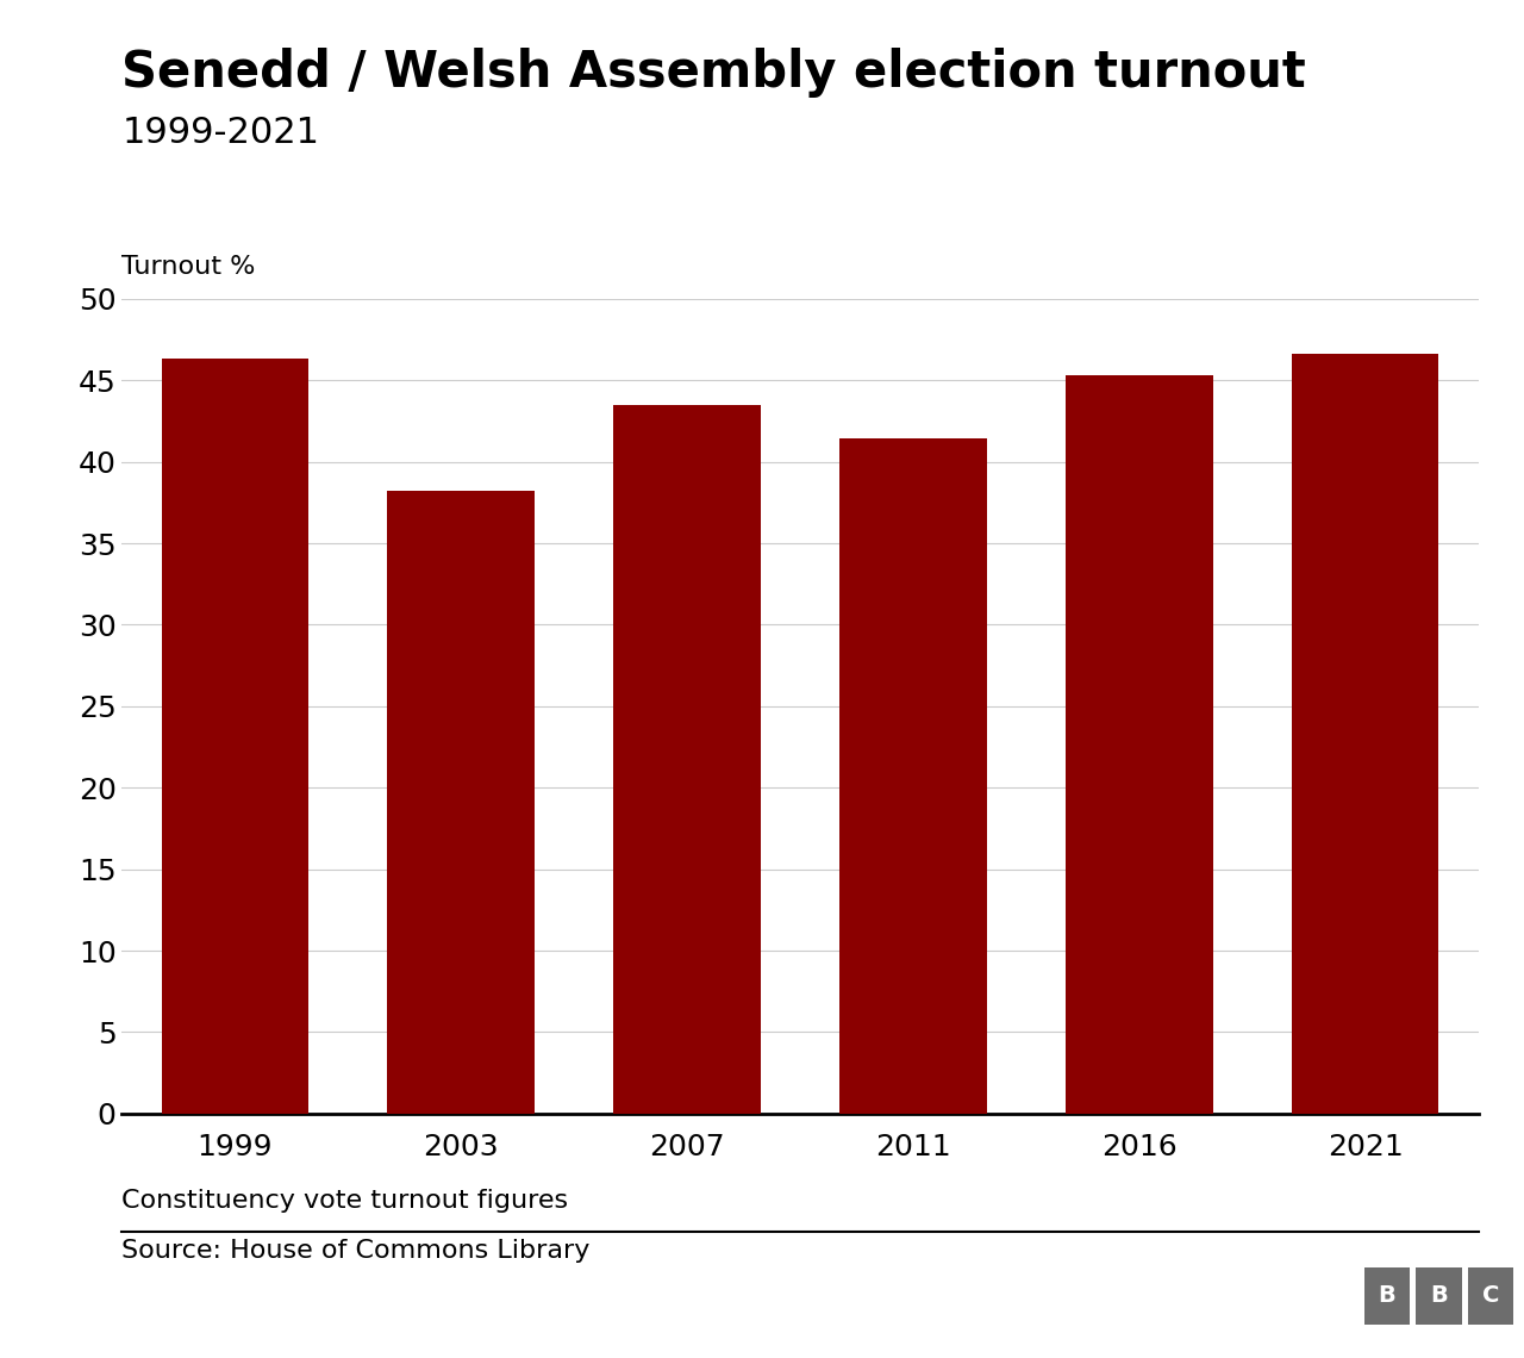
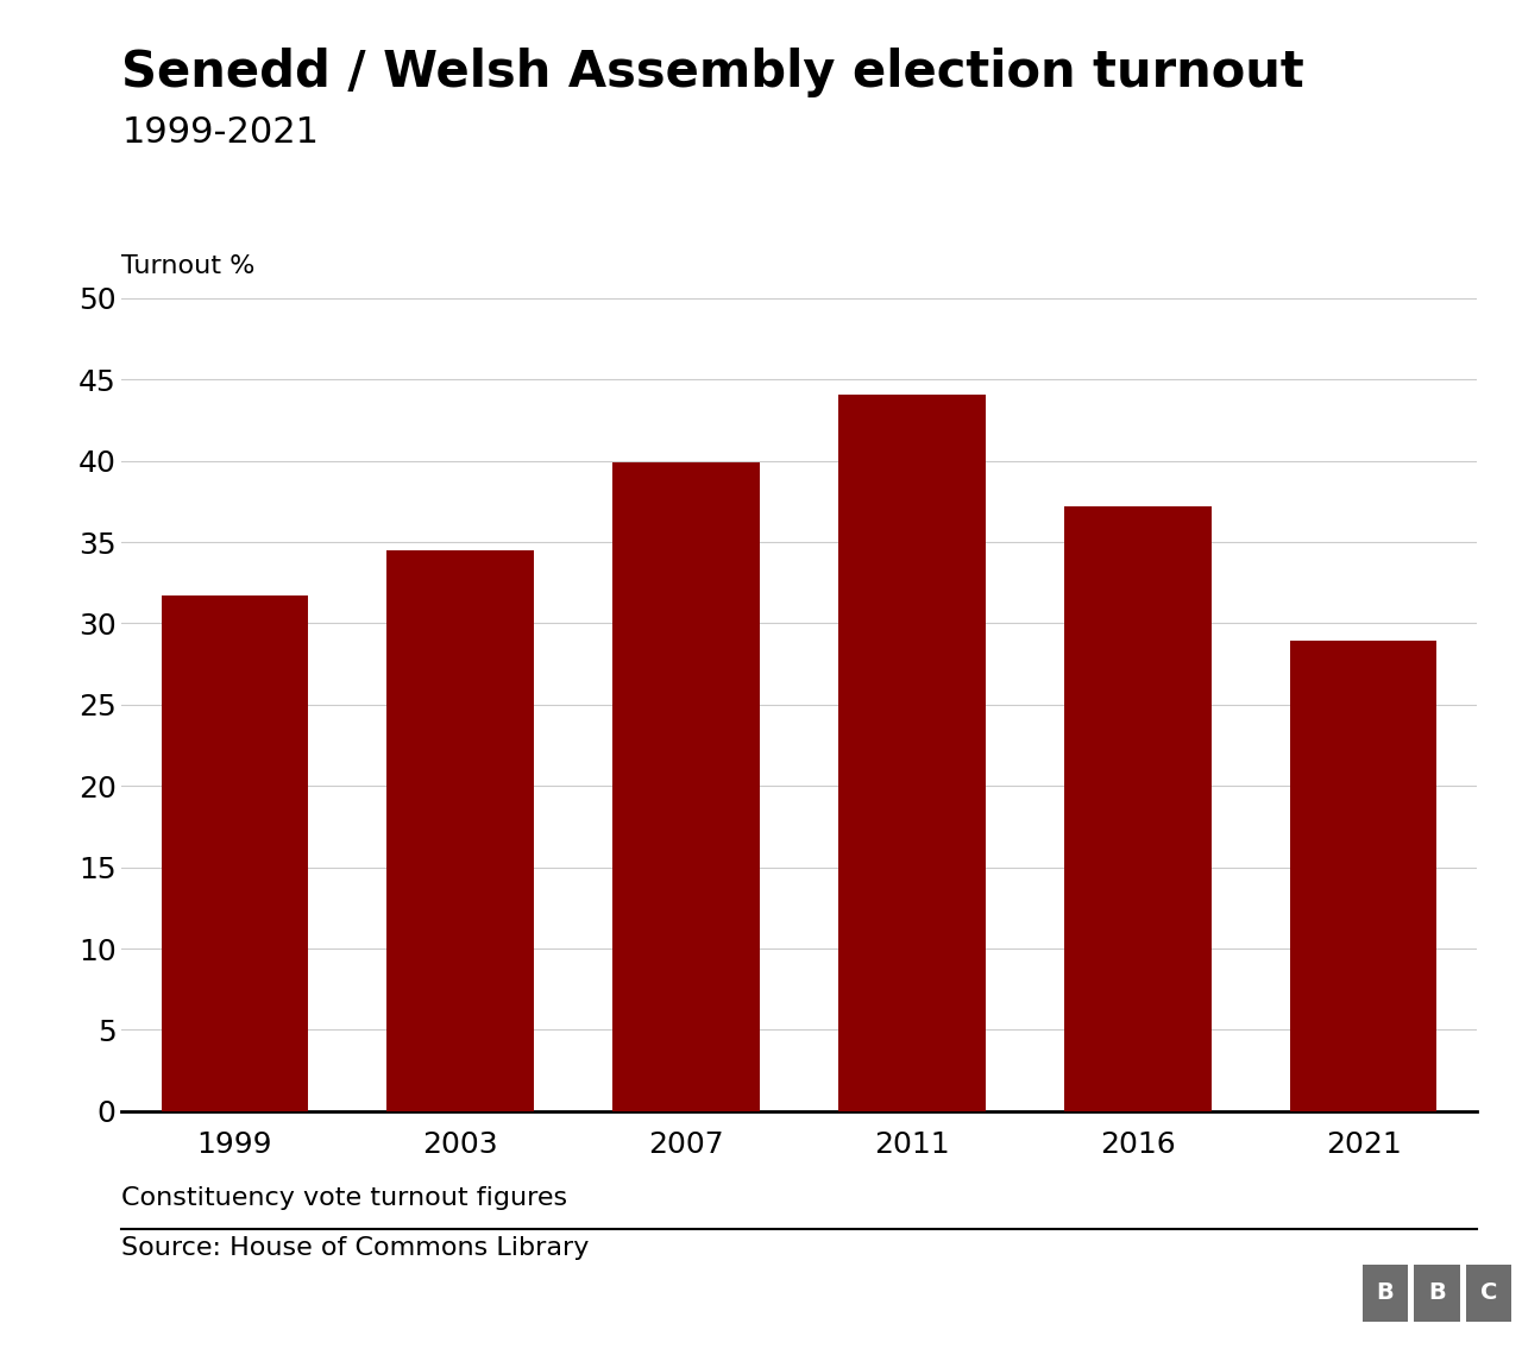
1999: 46.3 -> 31.7
2003: 38.2 -> 34.5
2007: 43.5 -> 39.9
2011: 41.4 -> 44.1
2016: 45.3 -> 37.2
2021: 46.6 -> 28.9
